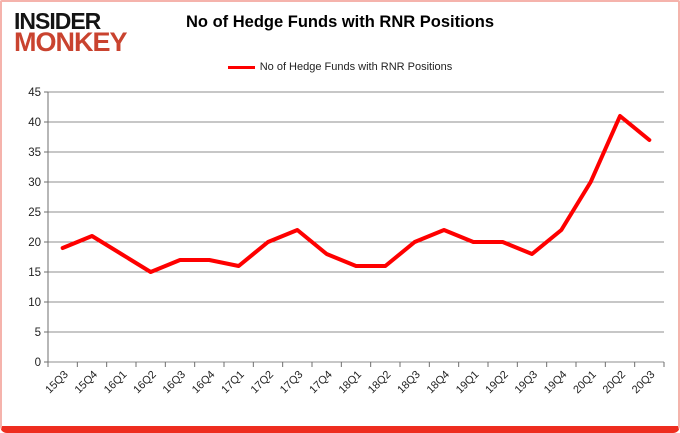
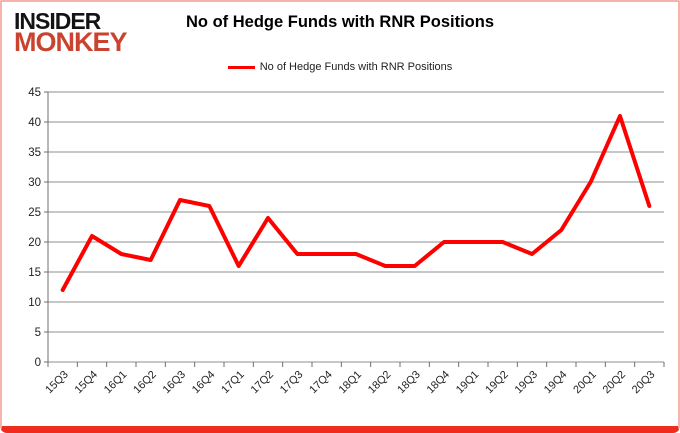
15Q3: 19 -> 12
16Q2: 15 -> 17
16Q3: 17 -> 27
16Q4: 17 -> 26
17Q2: 20 -> 24
17Q3: 22 -> 18
18Q1: 16 -> 18
18Q3: 20 -> 16
18Q4: 22 -> 20
20Q3: 37 -> 26
